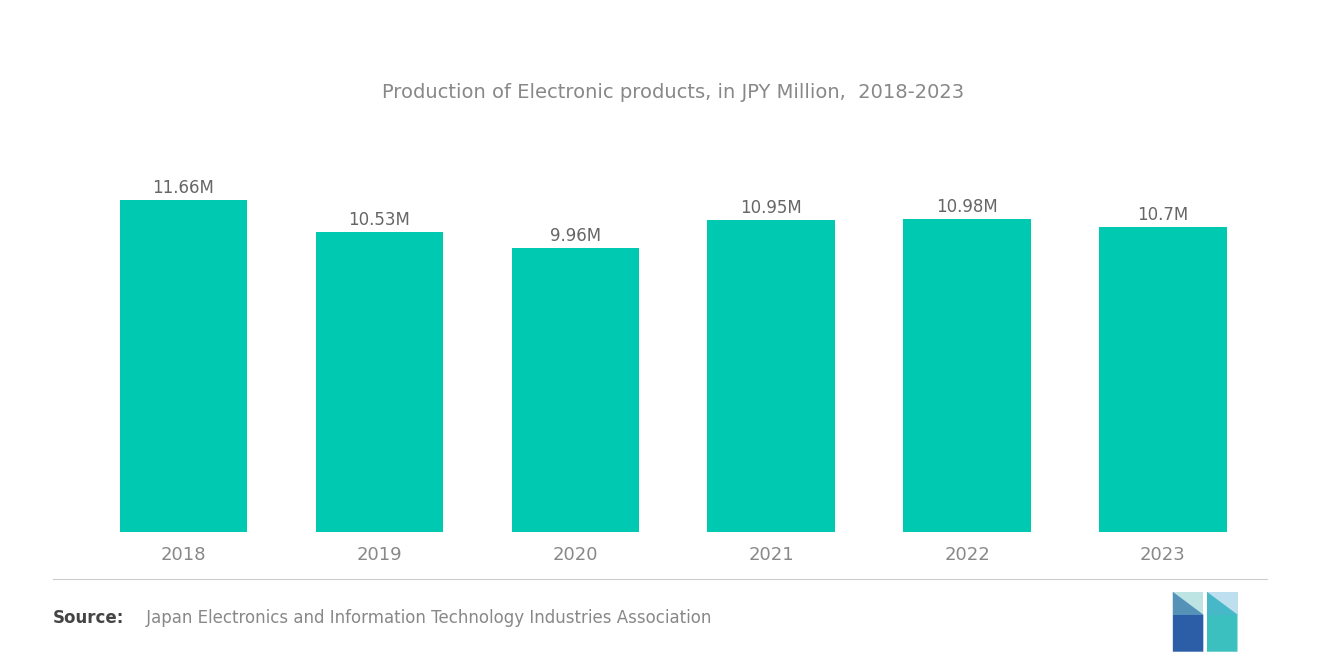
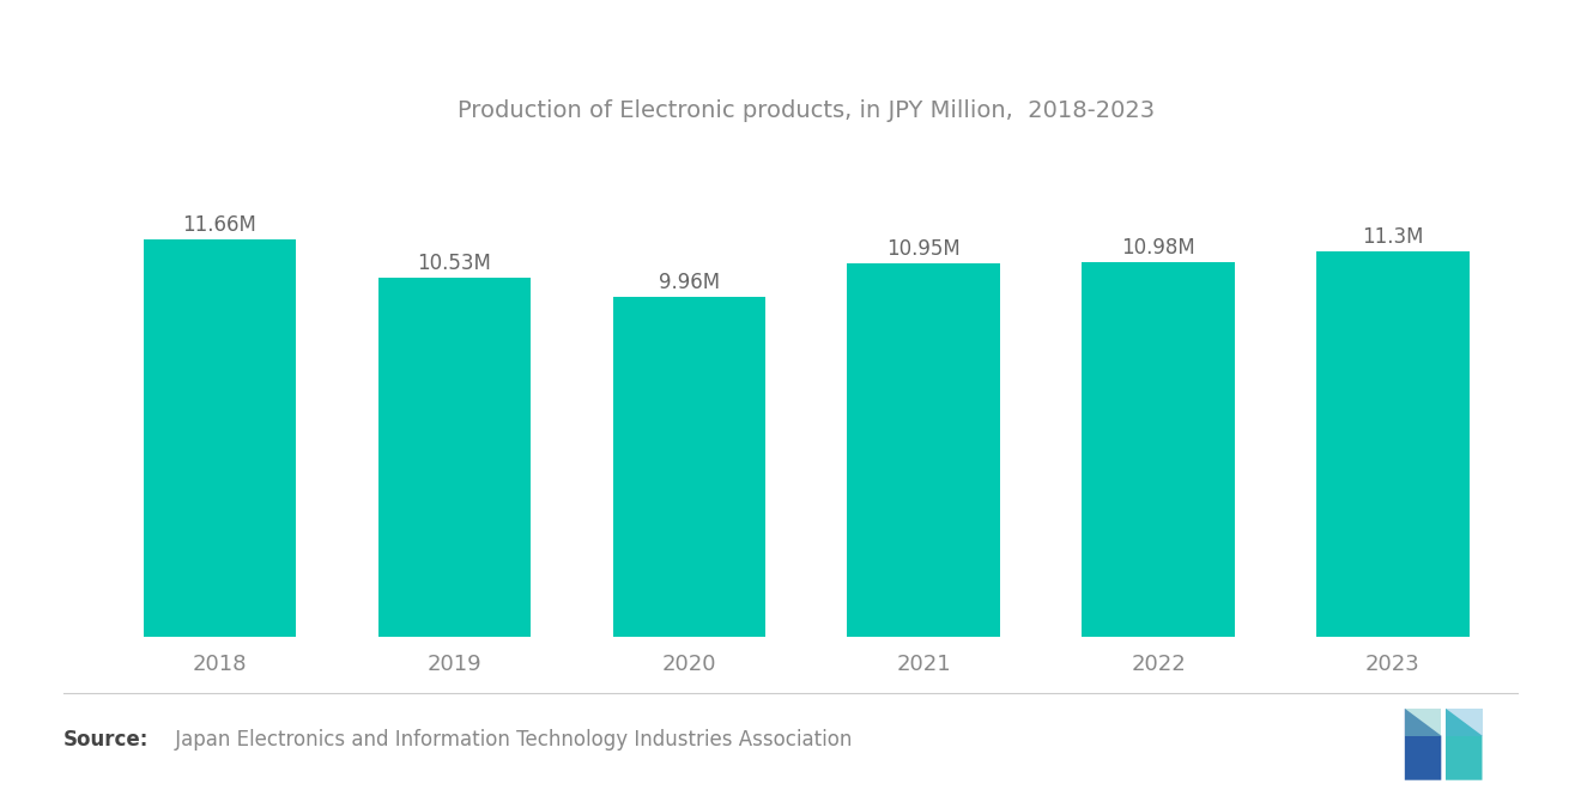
2023: 10.7M -> 11.3M
